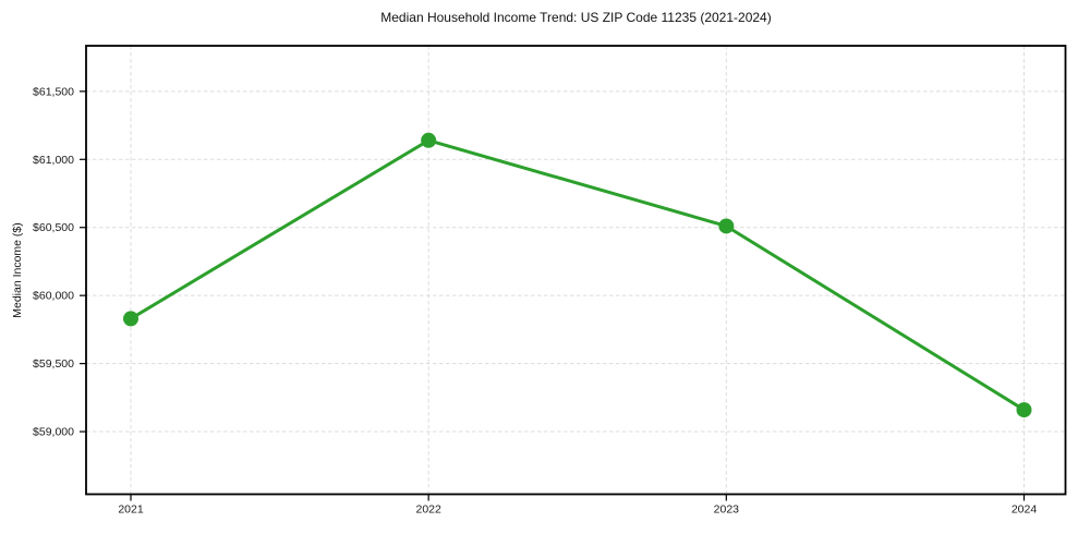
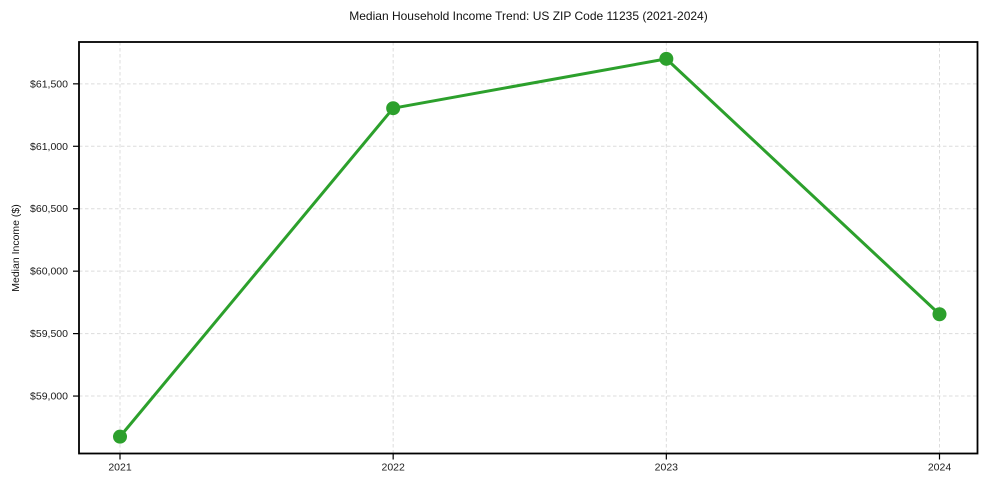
2021: $59830 -> $58680
2022: $61140 -> $61300
2023: $60510 -> $61700
2024: $59160 -> $59660
